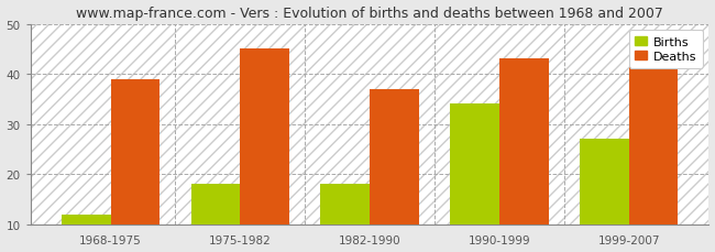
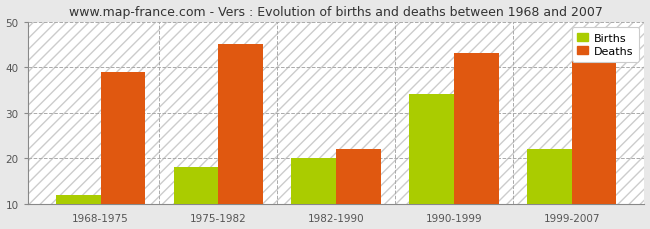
Births/1982-1990: 18 -> 20
Deaths/1982-1990: 37 -> 22
Births/1999-2007: 27 -> 22
